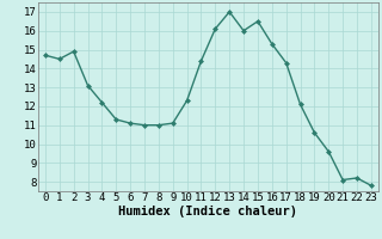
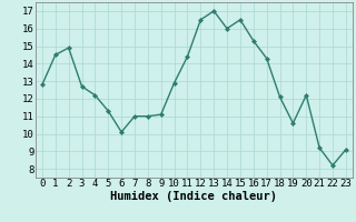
0: 14.7 -> 12.8
3: 13.1 -> 12.7
6: 11.1 -> 10.1
10: 12.3 -> 12.9
12: 16.1 -> 16.5
20: 9.6 -> 12.2
21: 8.1 -> 9.2
23: 7.8 -> 9.1
